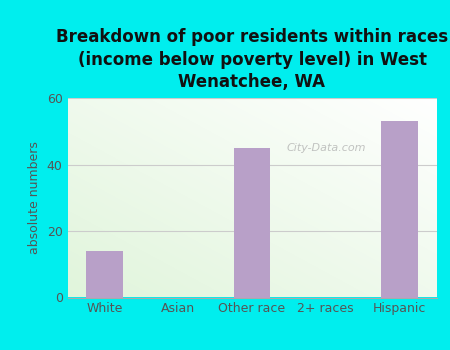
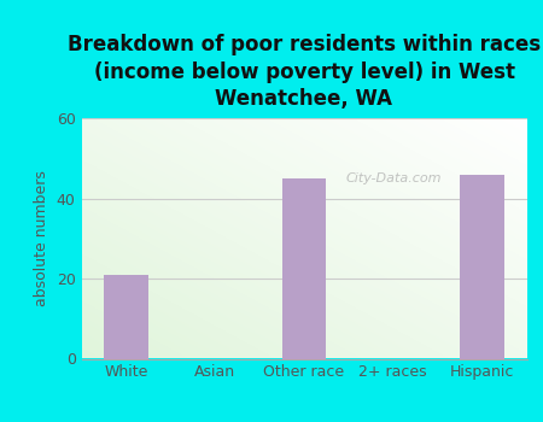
White: 14 -> 21
Hispanic: 53 -> 46
